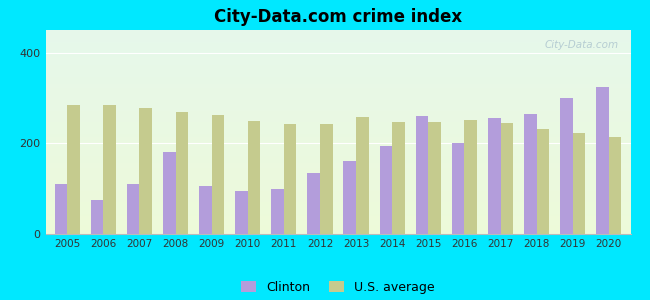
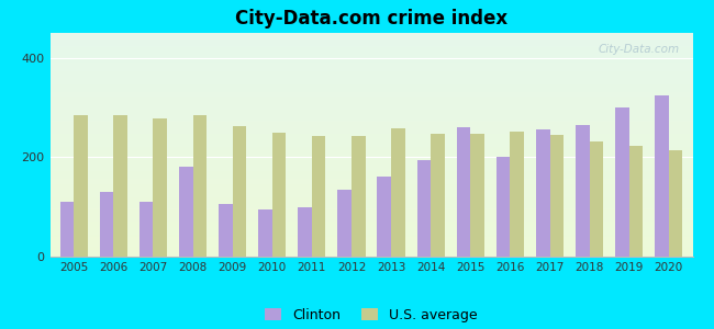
Clinton/2006: 75 -> 130
U.S. average/2008: 270 -> 285
